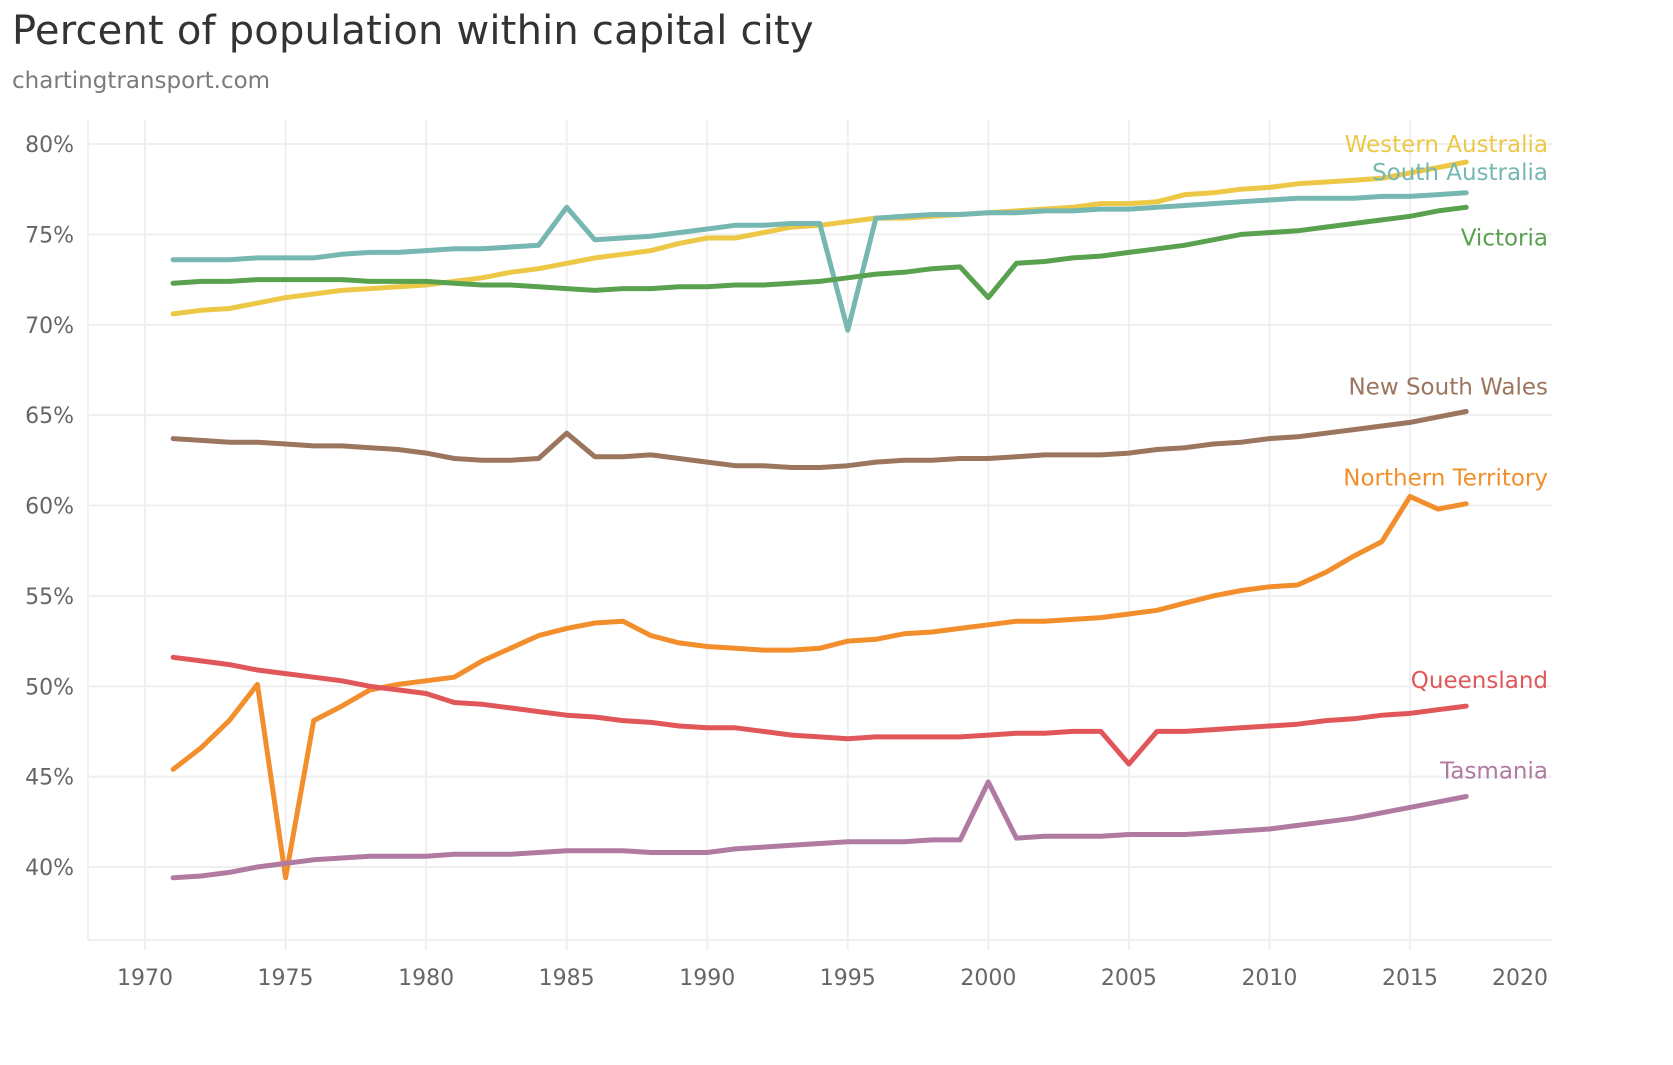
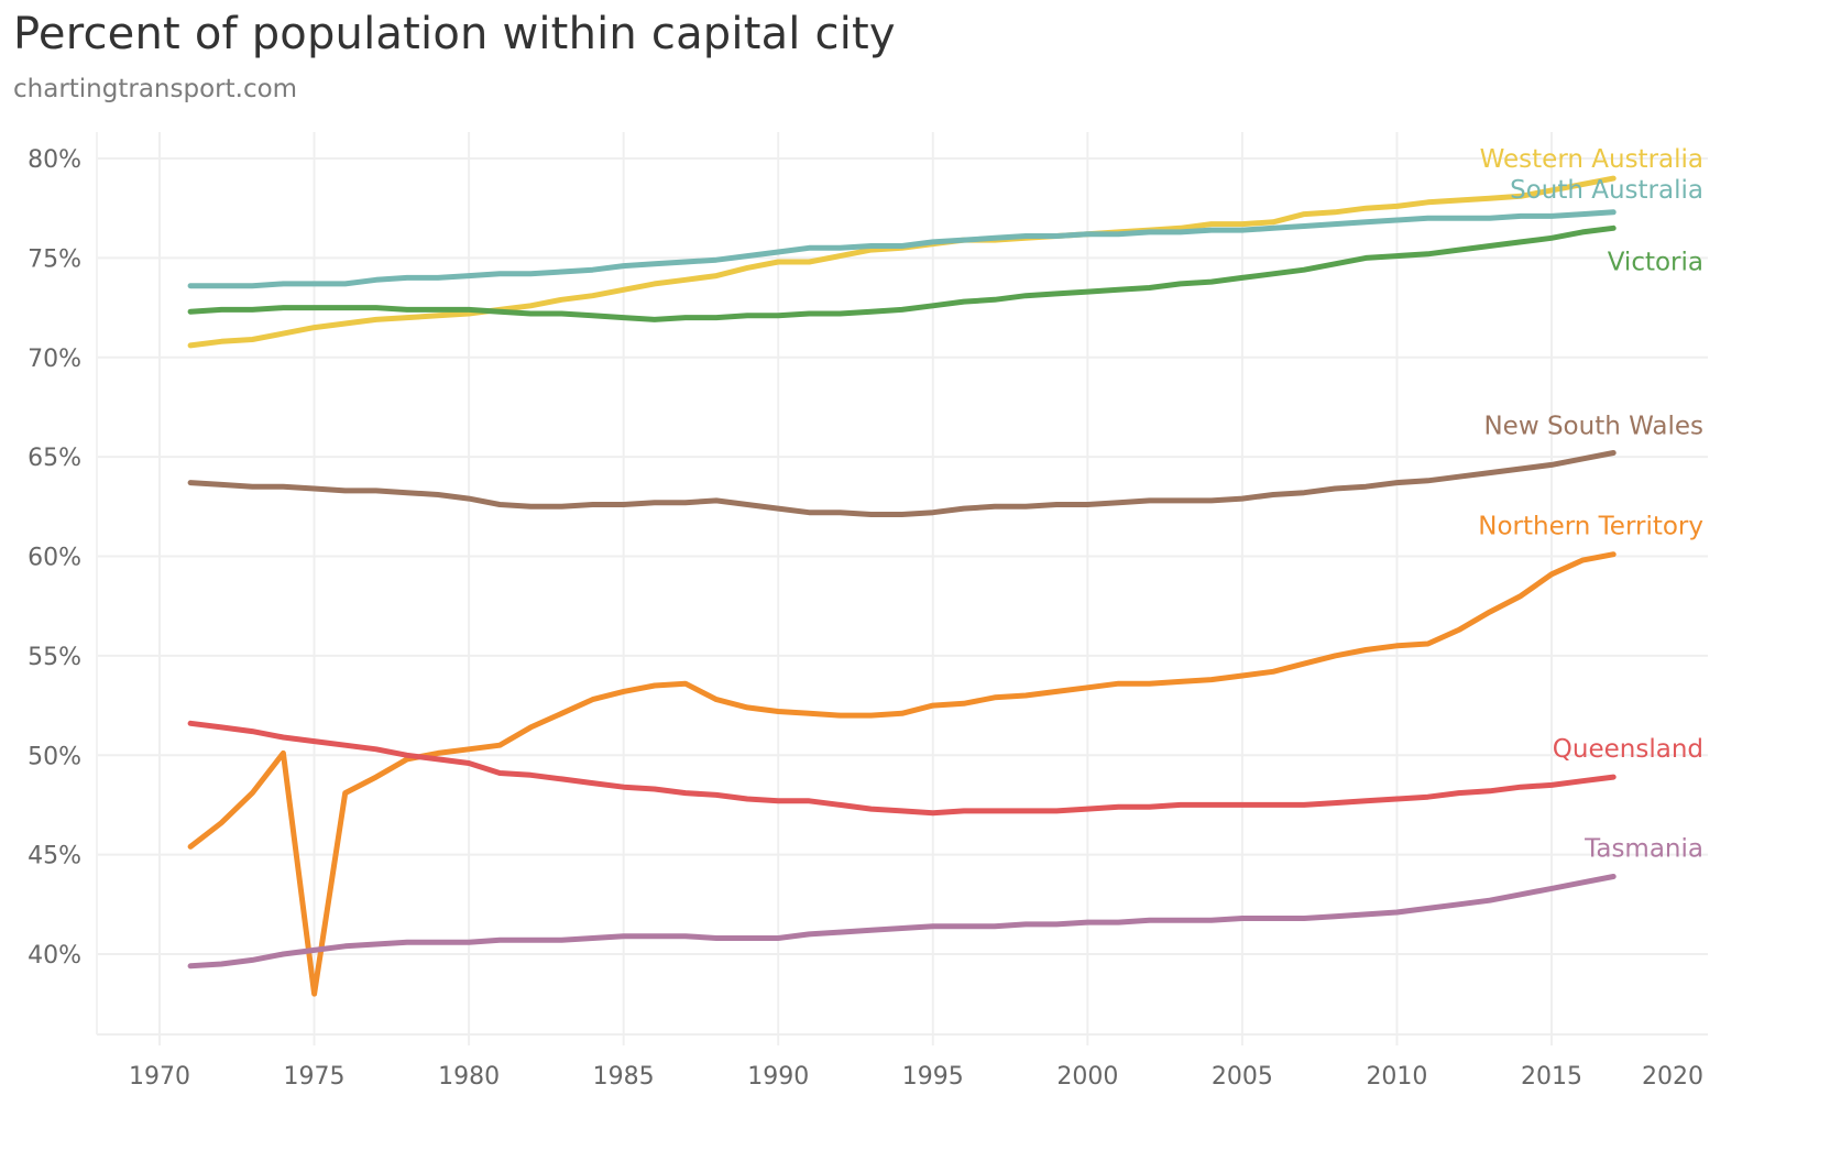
Northern Territory/1975: 39.4% -> 38.0%
South Australia/1985: 76.5% -> 74.6%
New South Wales/1985: 64.0% -> 62.6%
South Australia/1995: 69.7% -> 75.8%
Victoria/2000: 71.5% -> 73.3%
Tasmania/2000: 44.7% -> 41.6%
Queensland/2005: 45.7% -> 47.5%
Northern Territory/2015: 60.5% -> 59.1%
